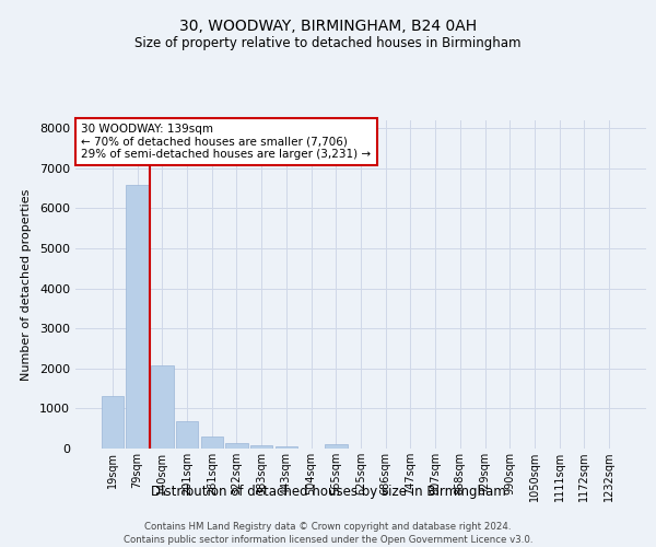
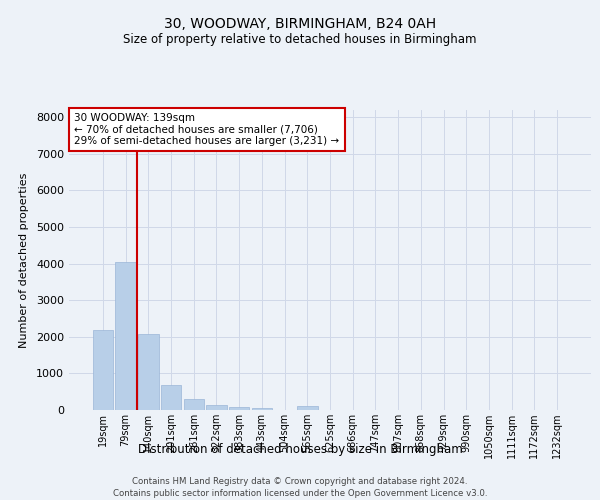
19sqm: 1310 -> 2200
79sqm: 6580 -> 4050
